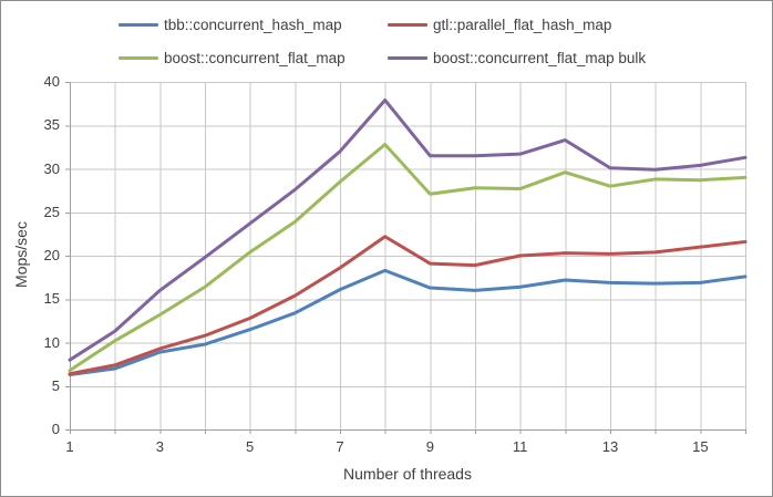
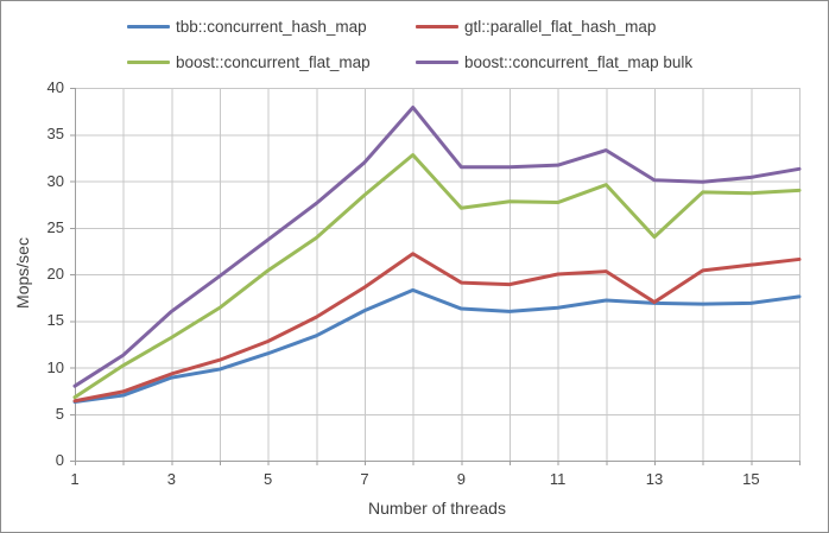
gtl::parallel_flat_hash_map/13: 20 -> 17
boost::concurrent_flat_map/13: 28 -> 24
